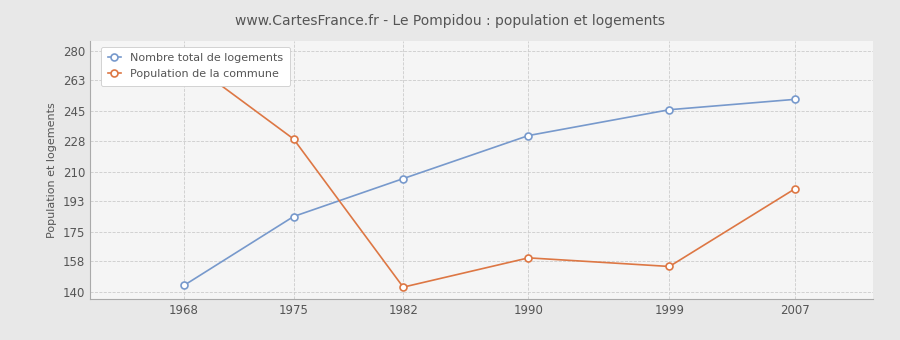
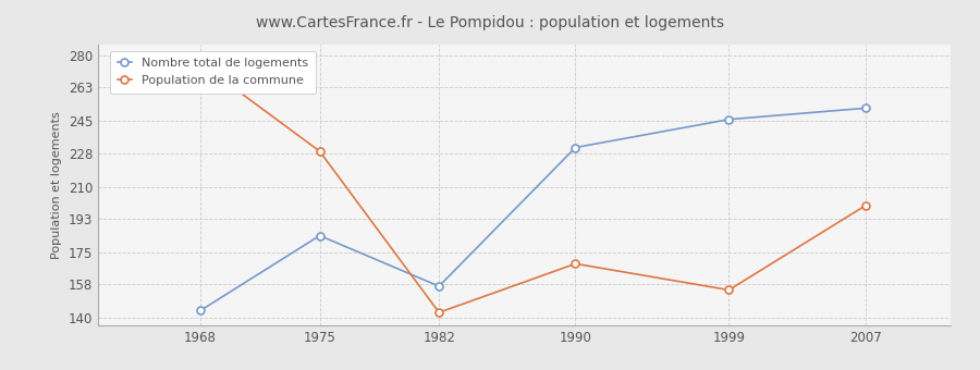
Nombre total de logements/1982: 206 -> 157
Population de la commune/1990: 160 -> 169
